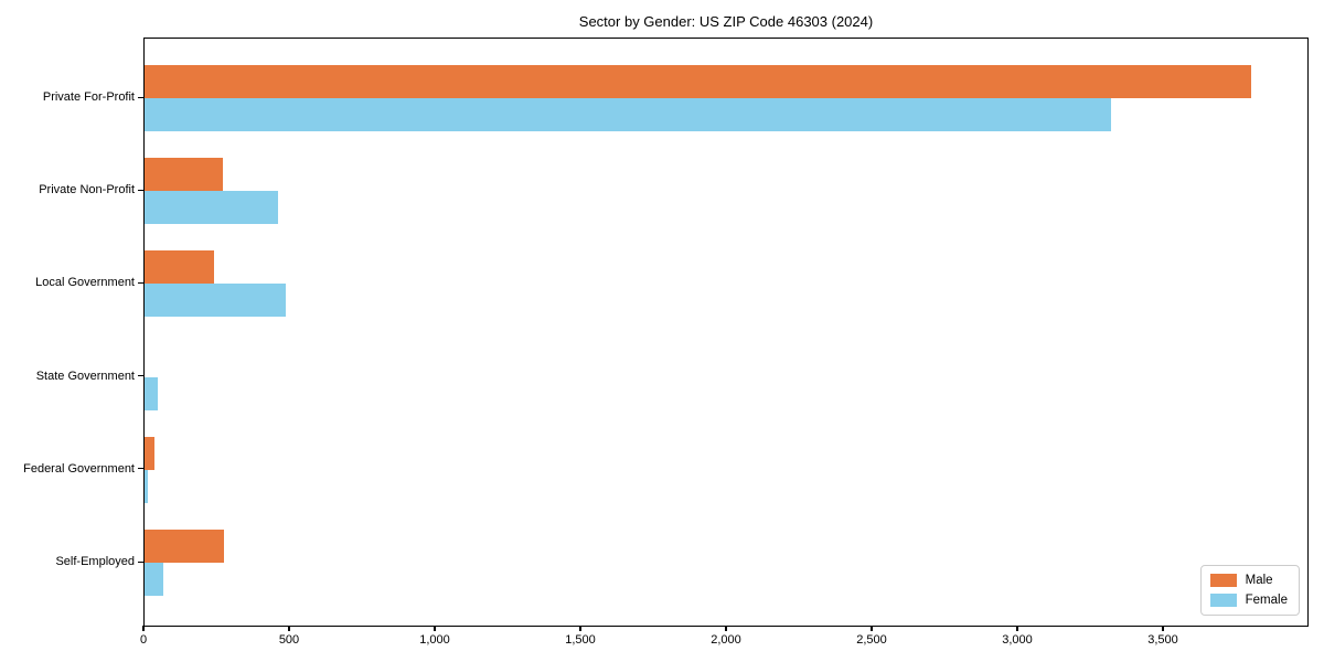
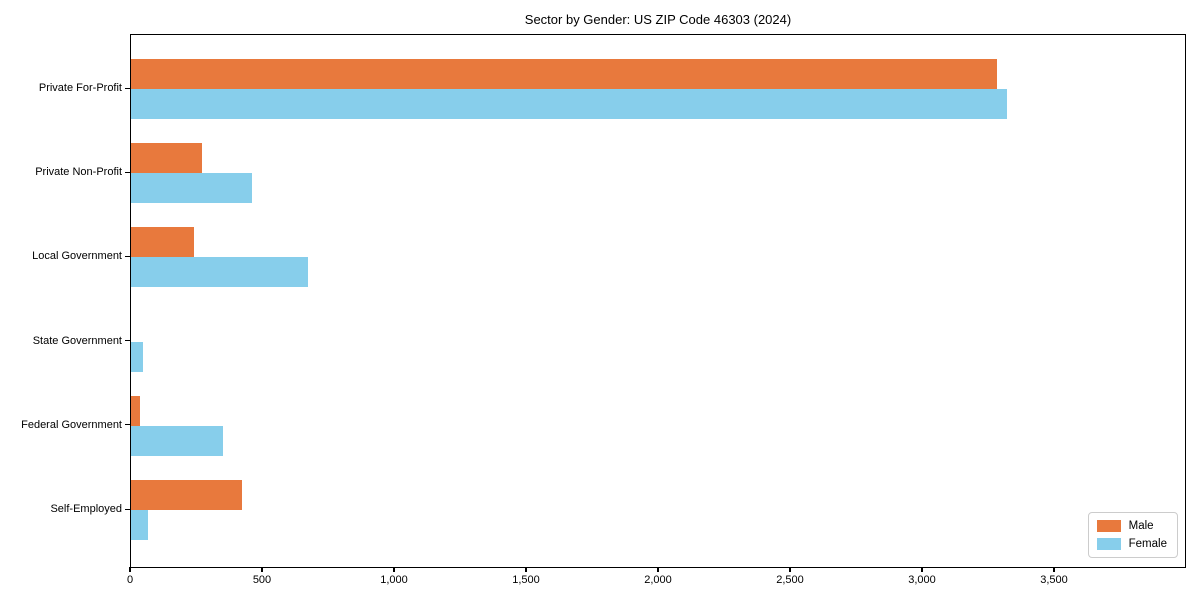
Male/Private For-Profit: 3800 -> 3280
Female/Local Government: 480 -> 670
Female/Federal Government: 10 -> 350
Male/Self-Employed: 270 -> 420
